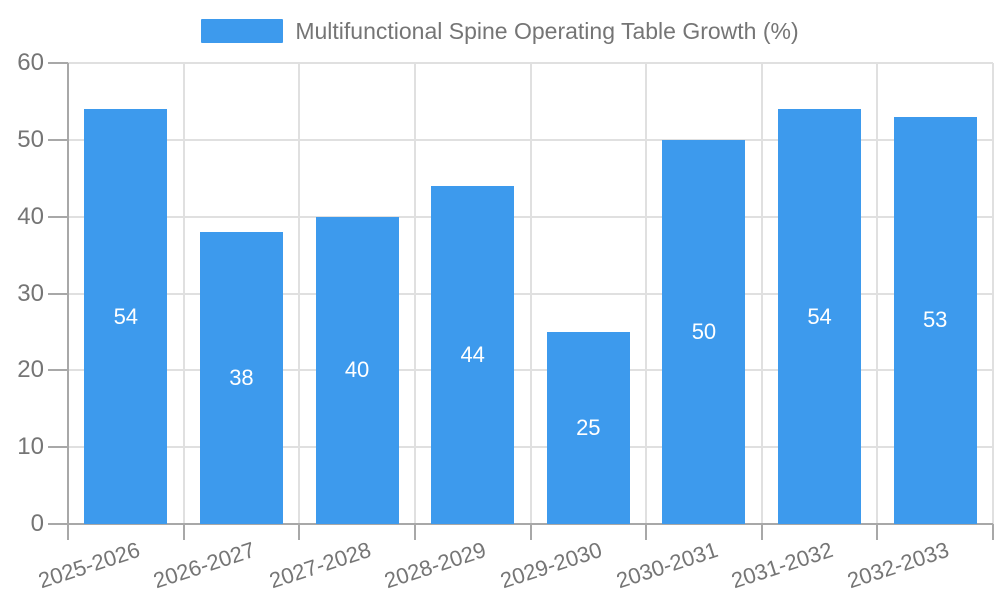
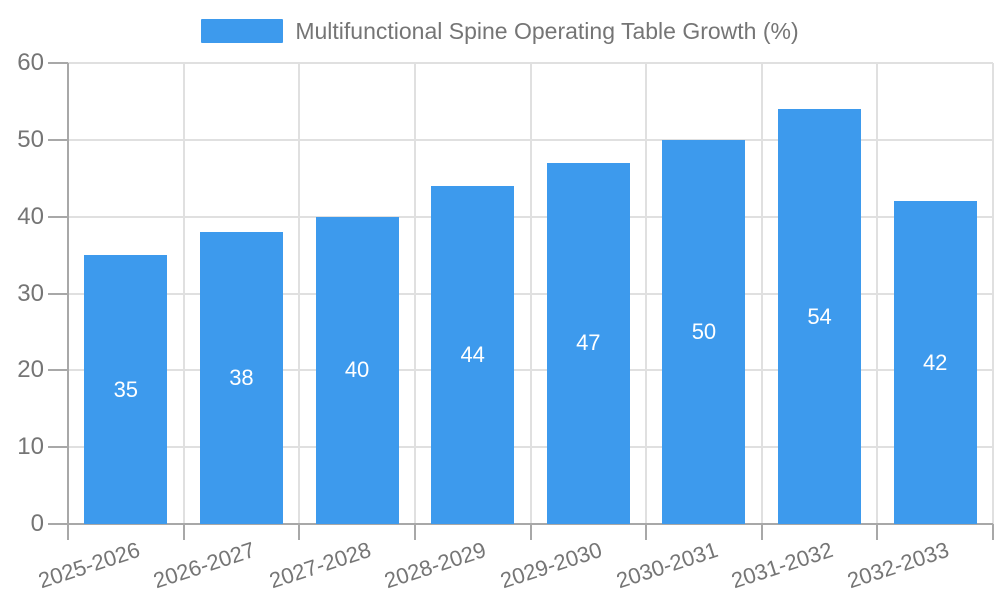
2025-2026: 54 -> 35
2029-2030: 25 -> 47
2032-2033: 53 -> 42
